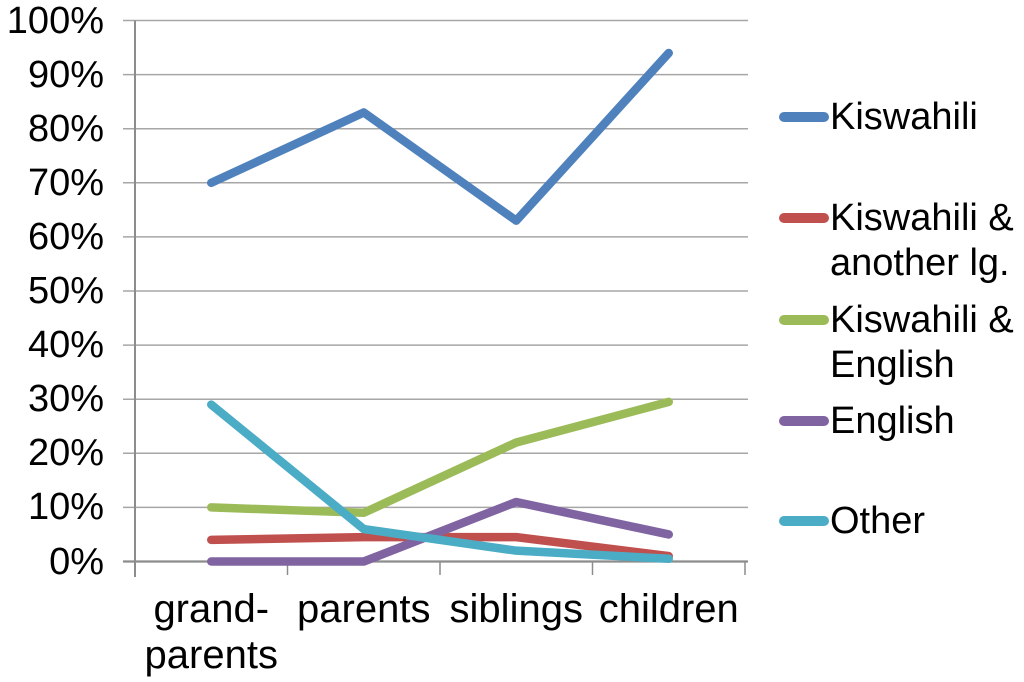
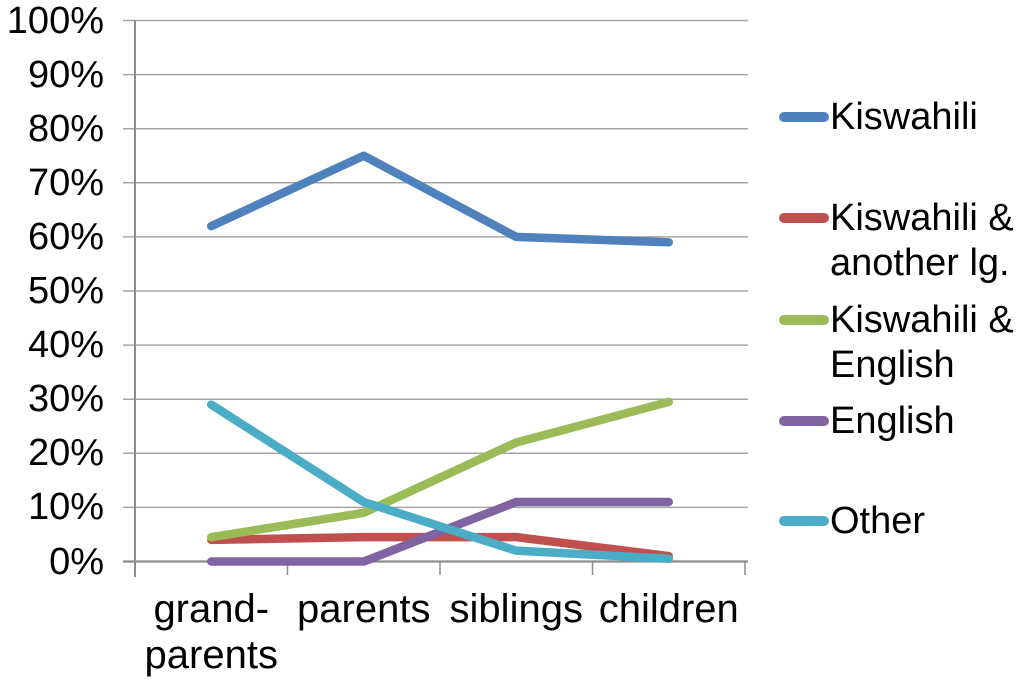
Kiswahili/grand- parents: 70% -> 62%
Kiswahili & English/grand- parents: 10% -> 4%
Kiswahili/parents: 83% -> 75%
Other/parents: 6% -> 11%
Kiswahili/siblings: 63% -> 60%
Kiswahili/children: 94% -> 59%
English/children: 5% -> 11%
